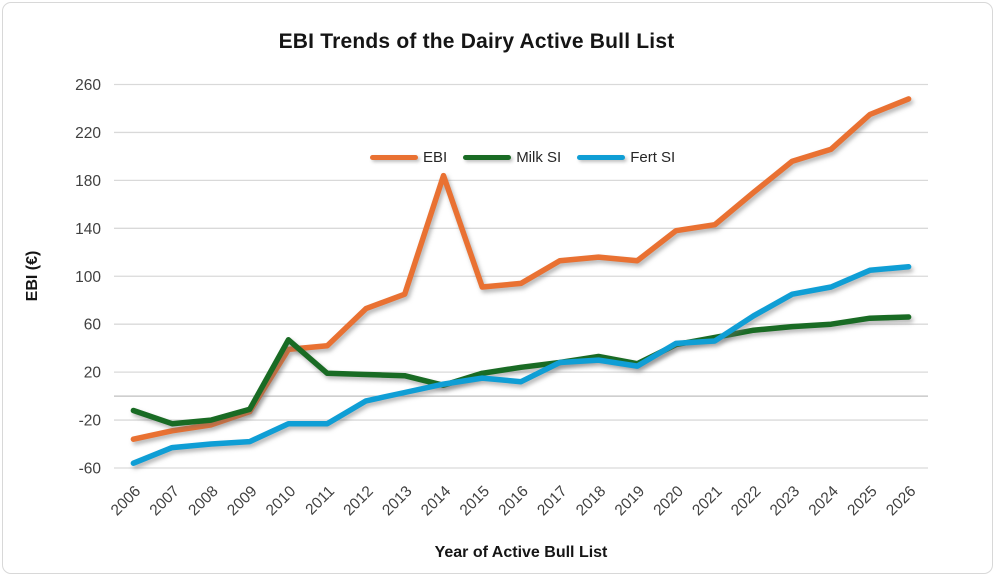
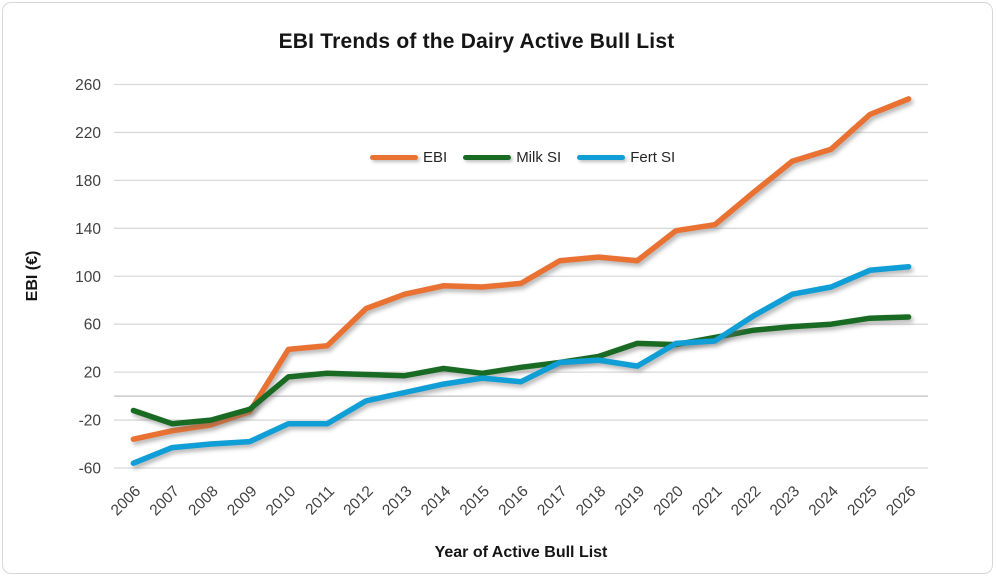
Milk SI/2010: 47 -> 16
EBI/2014: 184 -> 92
Milk SI/2014: 9 -> 23
Milk SI/2019: 27 -> 44
